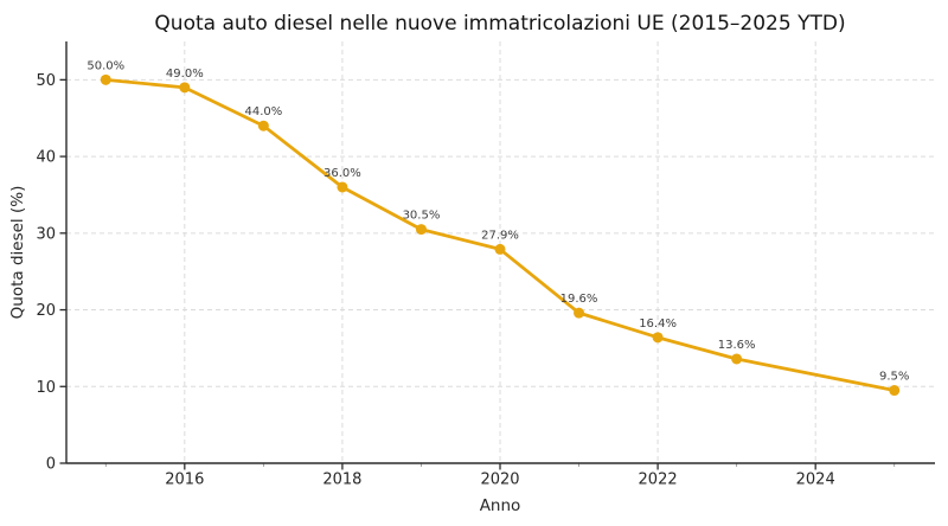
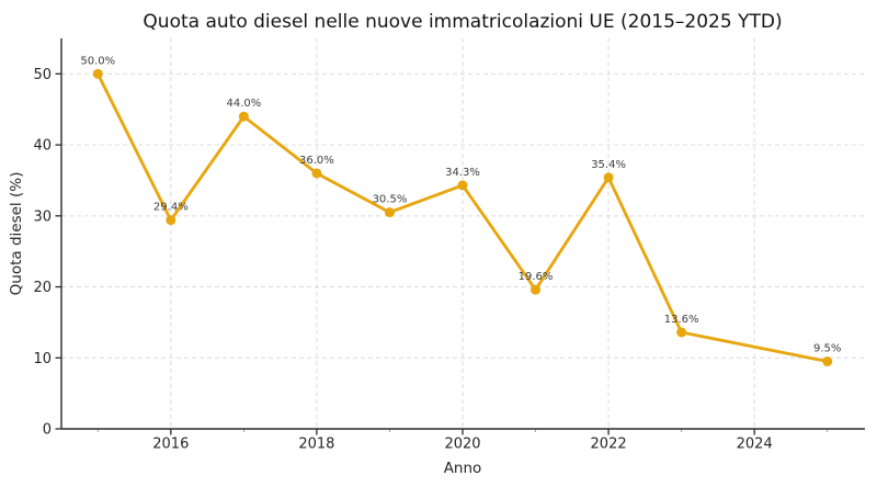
2016: 49.0% -> 29.4%
2020: 27.9% -> 34.3%
2022: 16.4% -> 35.4%
